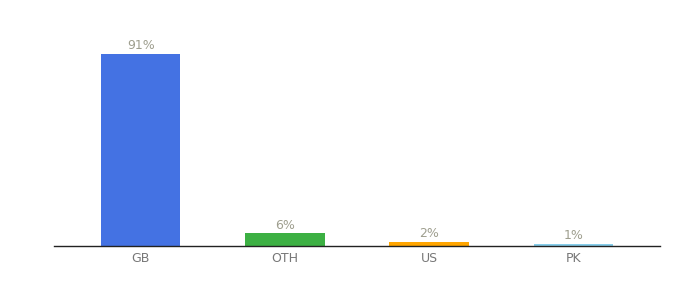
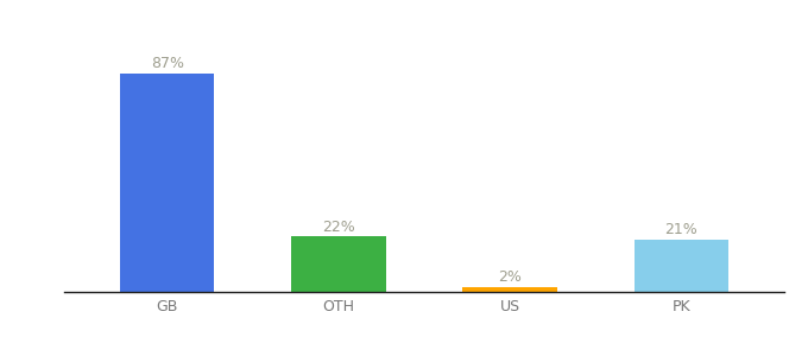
GB: 91% -> 87%
OTH: 6% -> 22%
PK: 1% -> 21%
